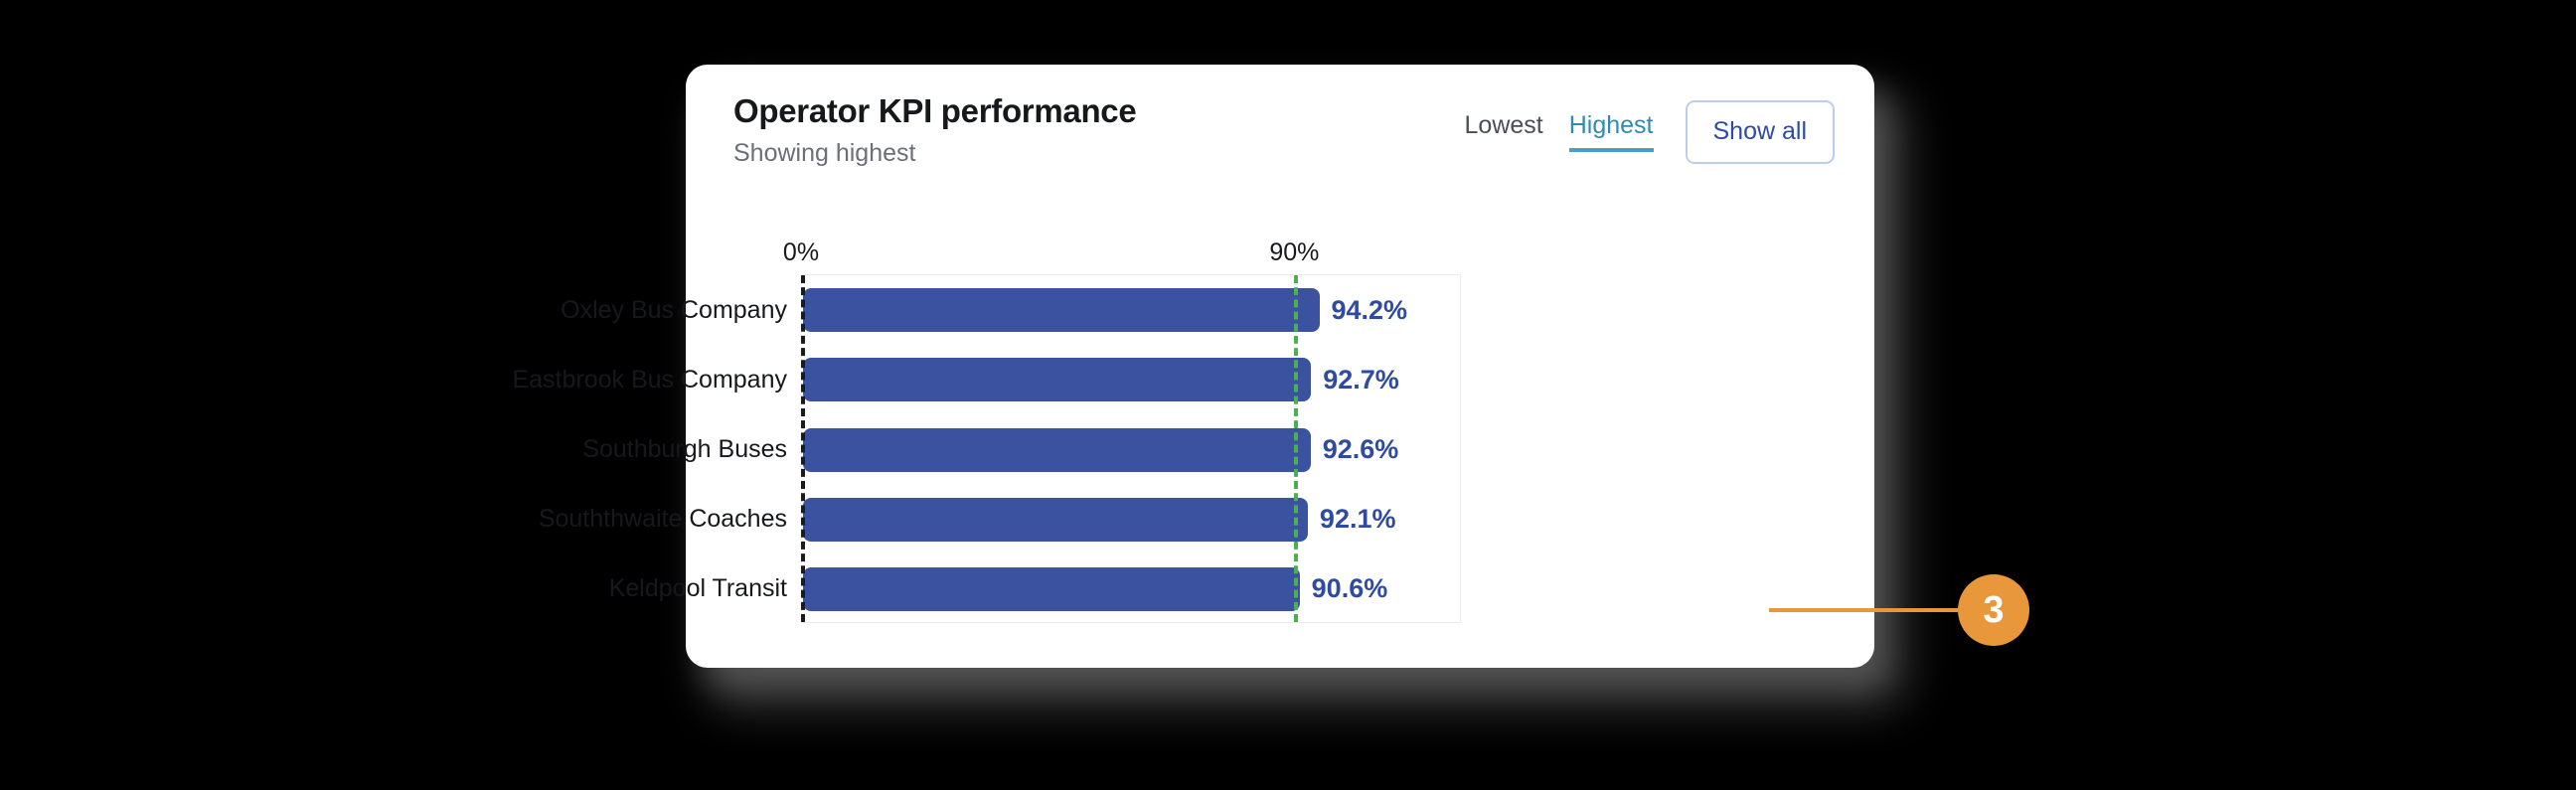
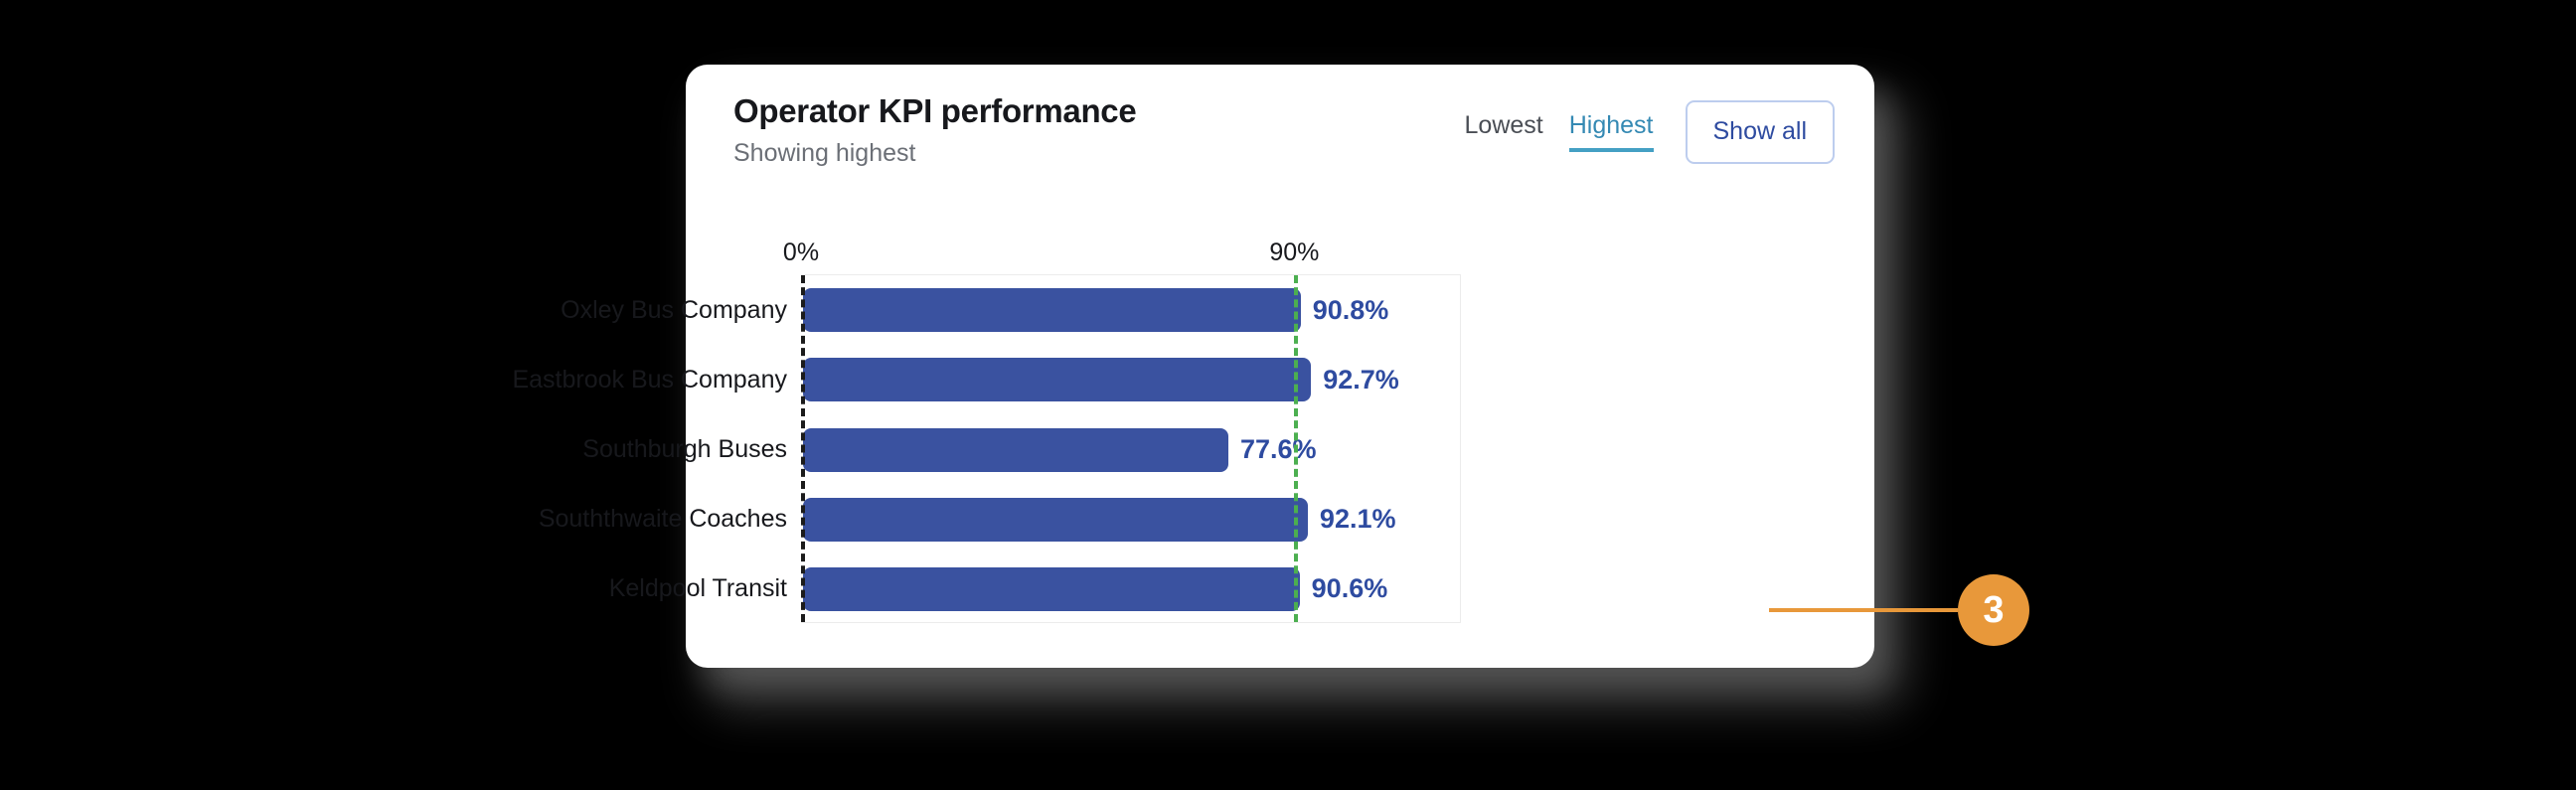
Oxley Bus Company: 94.2% -> 90.8%
Southburgh Buses: 92.6% -> 77.6%
